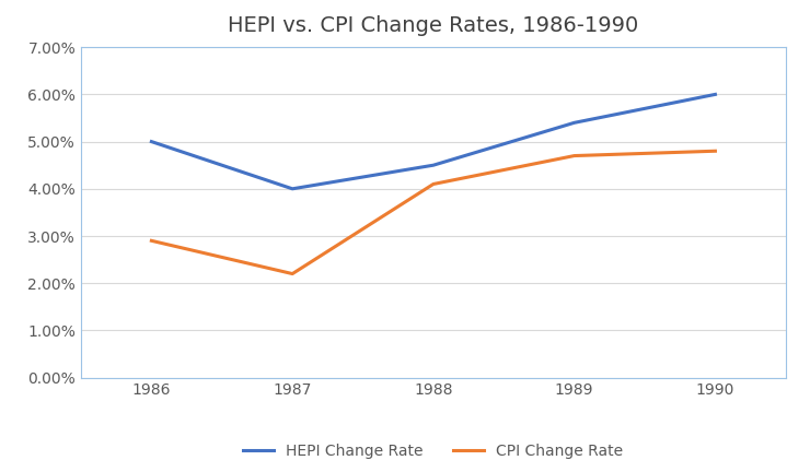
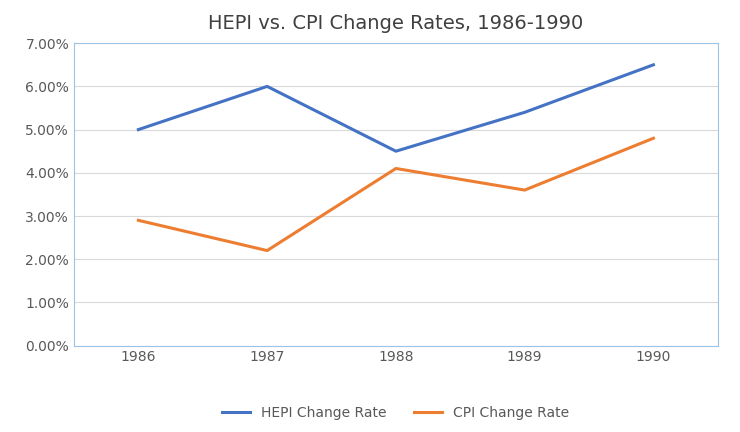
HEPI Change Rate/1987: 4.0% -> 6.0%
CPI Change Rate/1989: 4.7% -> 3.6%
HEPI Change Rate/1990: 6.0% -> 6.5%
